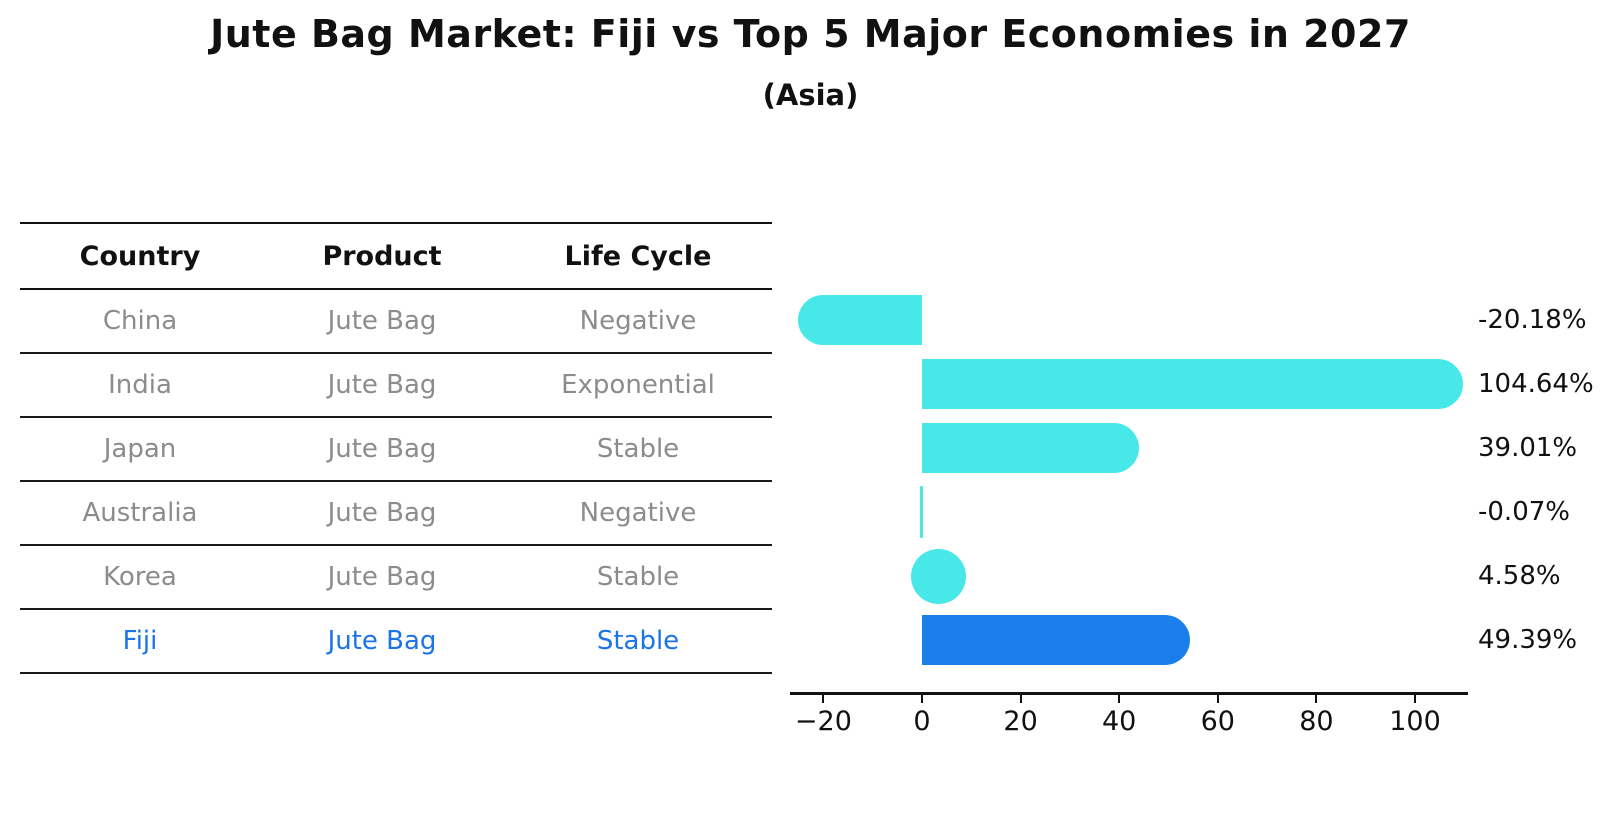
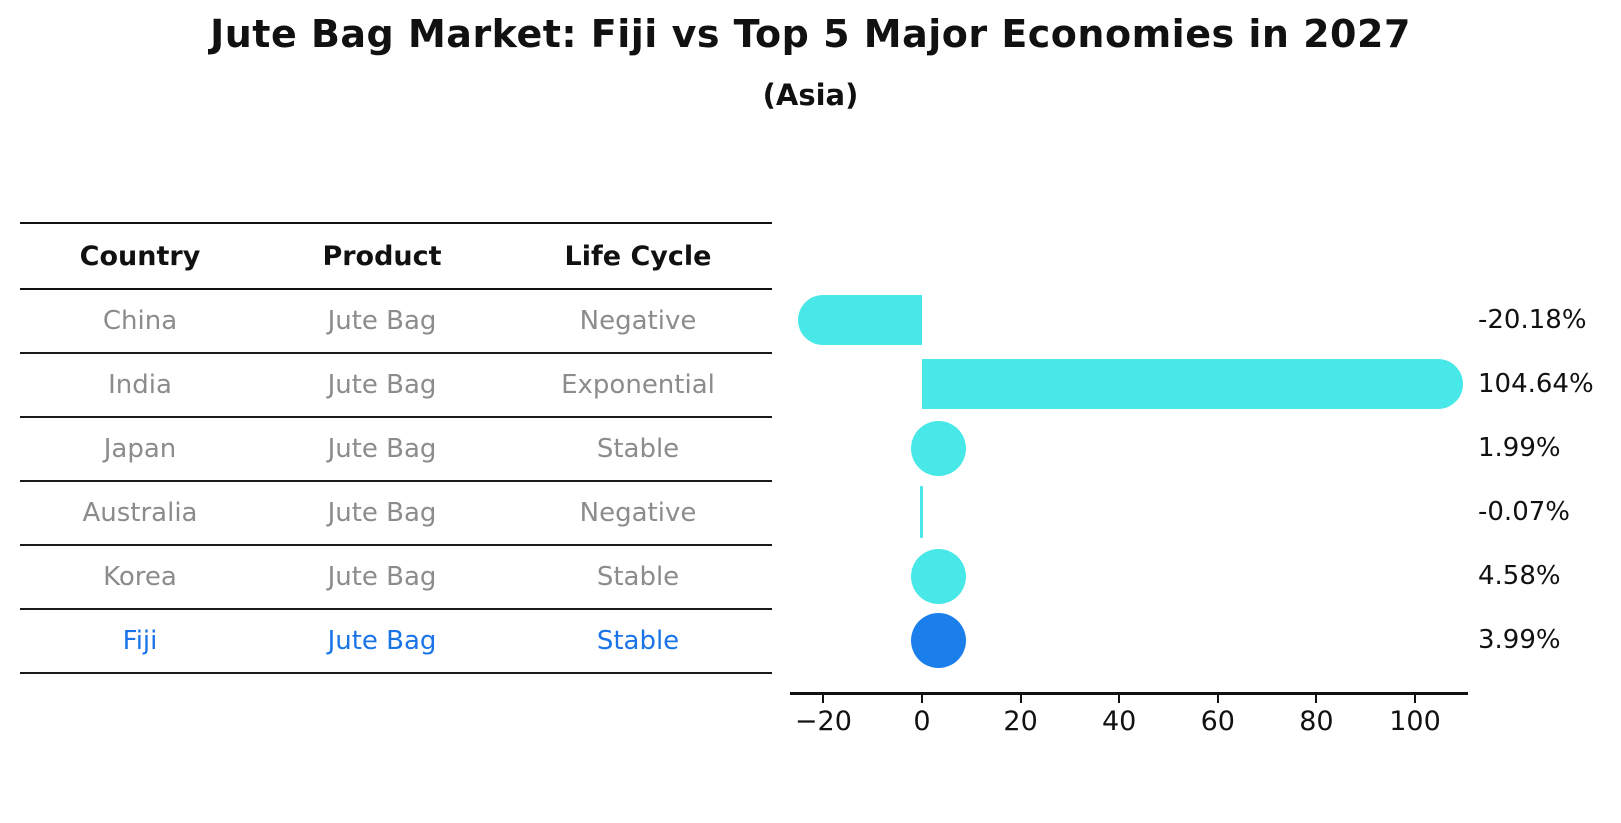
Japan: 39.01% -> 1.99%
Fiji: 49.39% -> 3.99%
